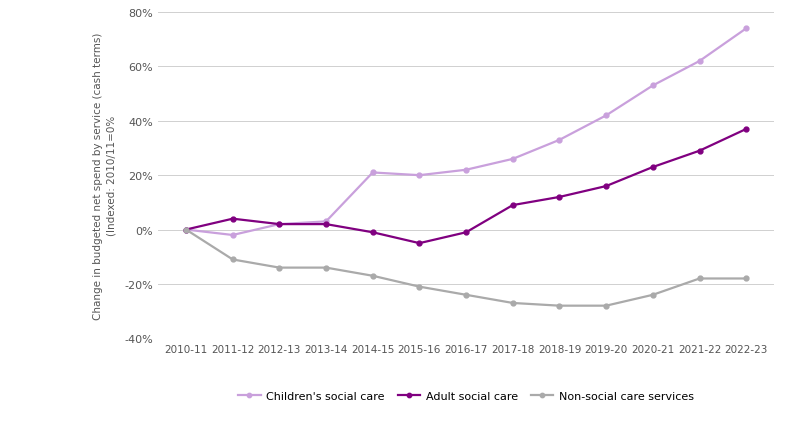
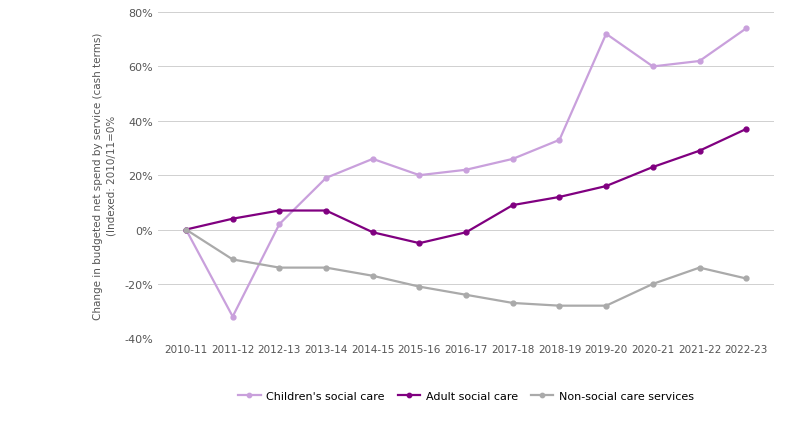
Children's social care/2011-12: -2% -> -32%
Adult social care/2012-13: 2% -> 7%
Children's social care/2013-14: 3% -> 19%
Adult social care/2013-14: 2% -> 7%
Children's social care/2014-15: 21% -> 26%
Children's social care/2019-20: 42% -> 72%
Children's social care/2020-21: 53% -> 60%
Non-social care services/2020-21: -24% -> -20%
Non-social care services/2021-22: -18% -> -14%
